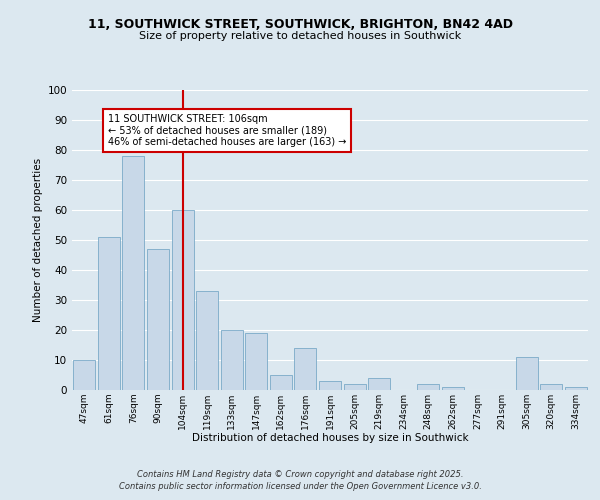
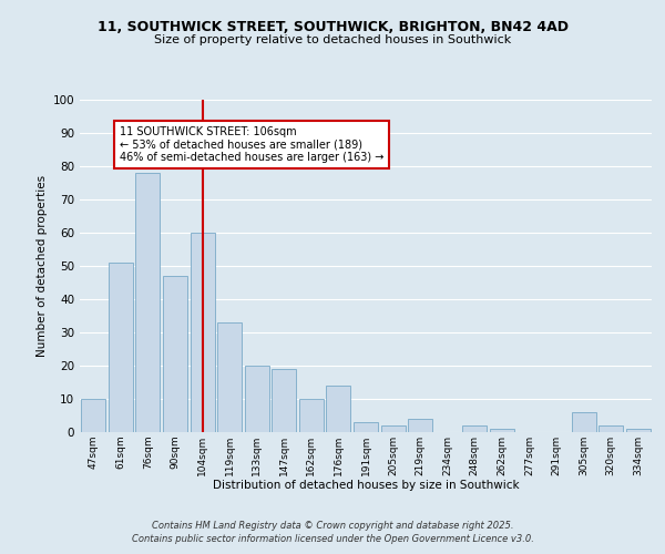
162sqm: 5 -> 10
305sqm: 11 -> 6
